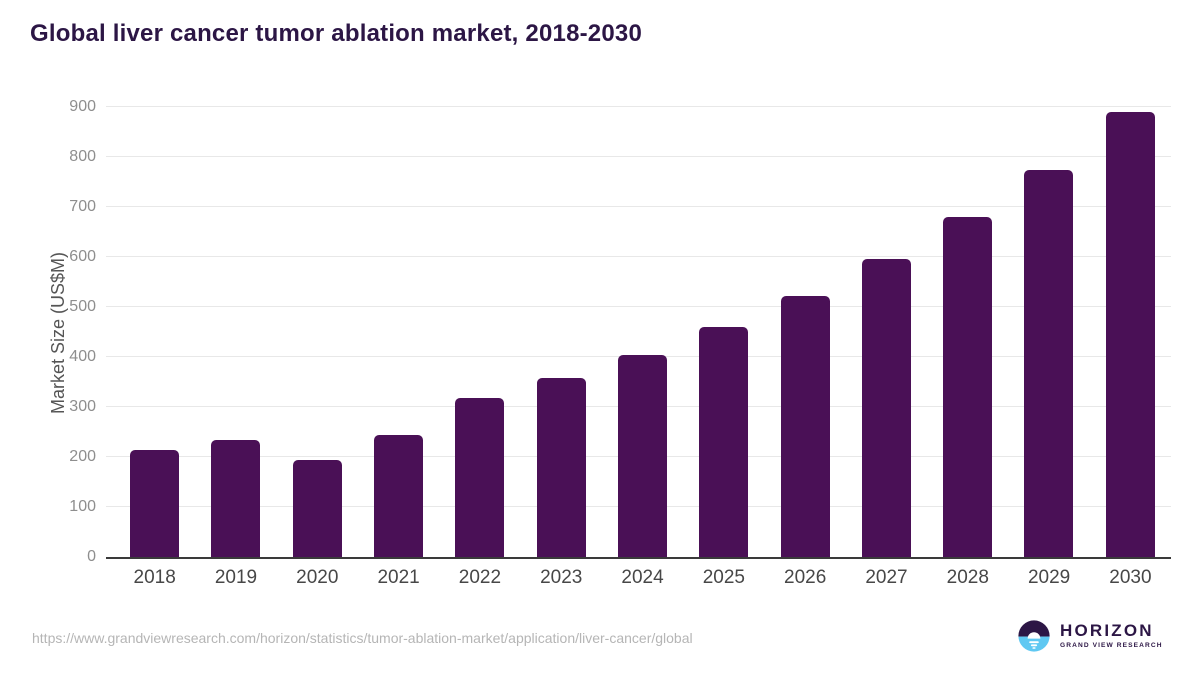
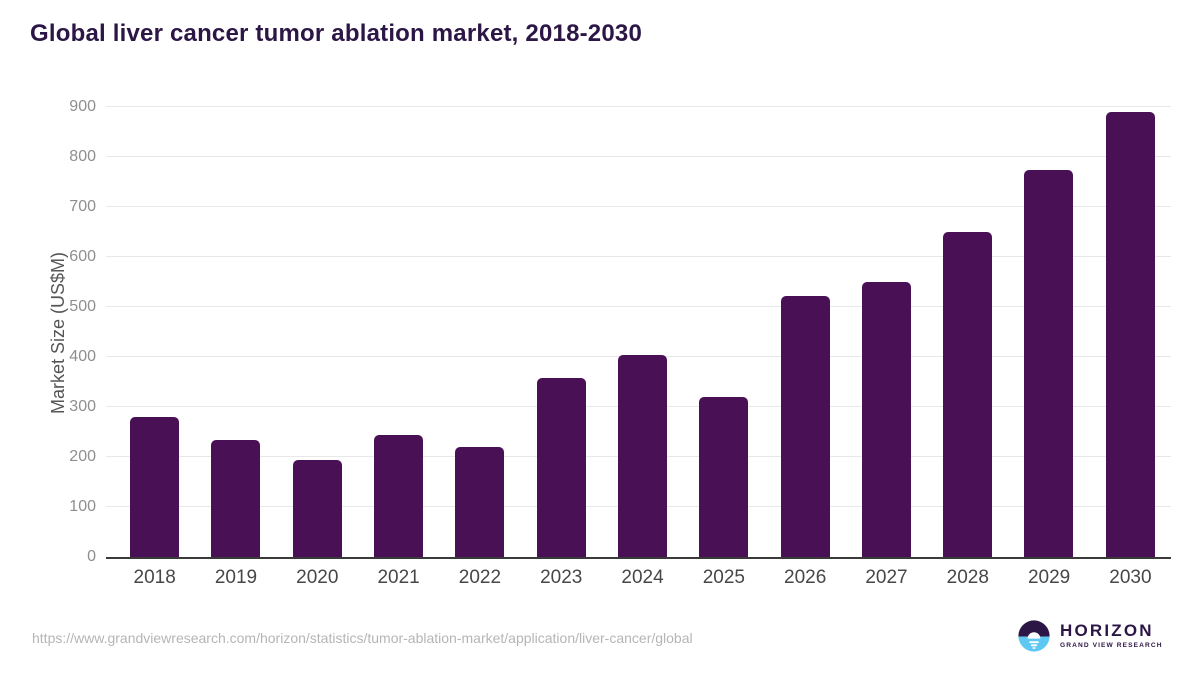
2018: 220 -> 280
2022: 320 -> 220
2025: 460 -> 320
2027: 600 -> 550
2028: 680 -> 650
